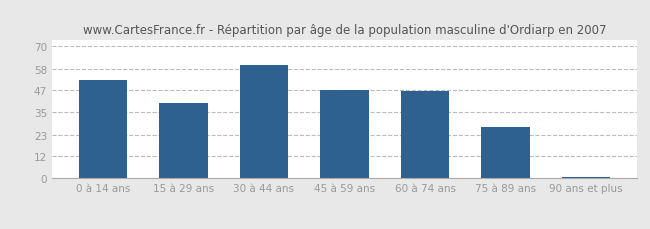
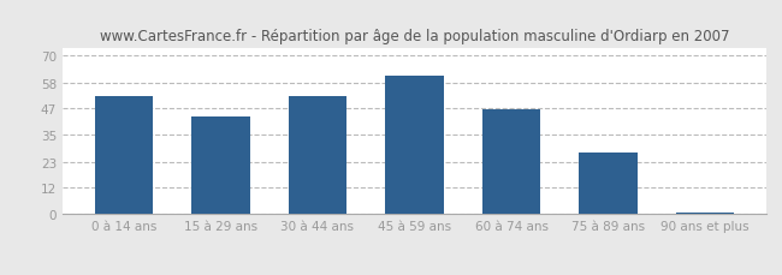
15 à 29 ans: 40 -> 43
30 à 44 ans: 60 -> 52
45 à 59 ans: 47 -> 61
